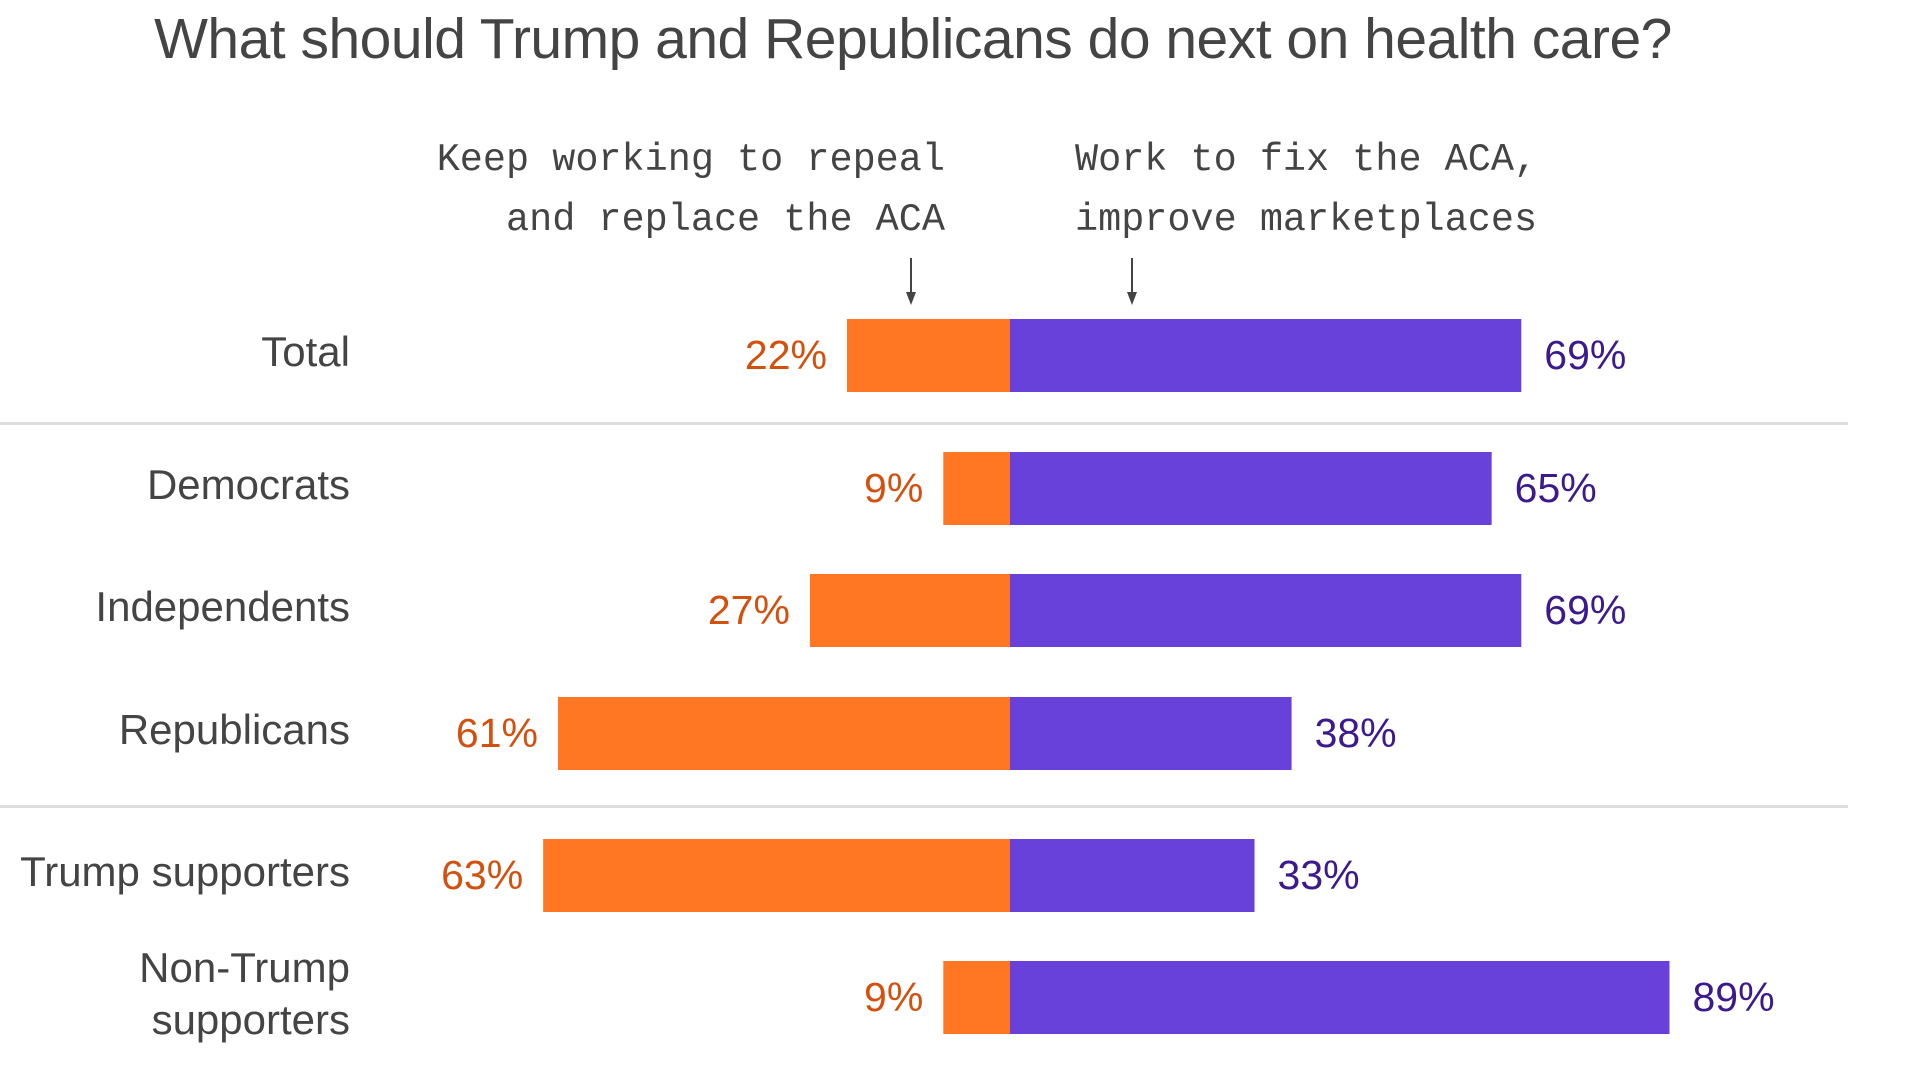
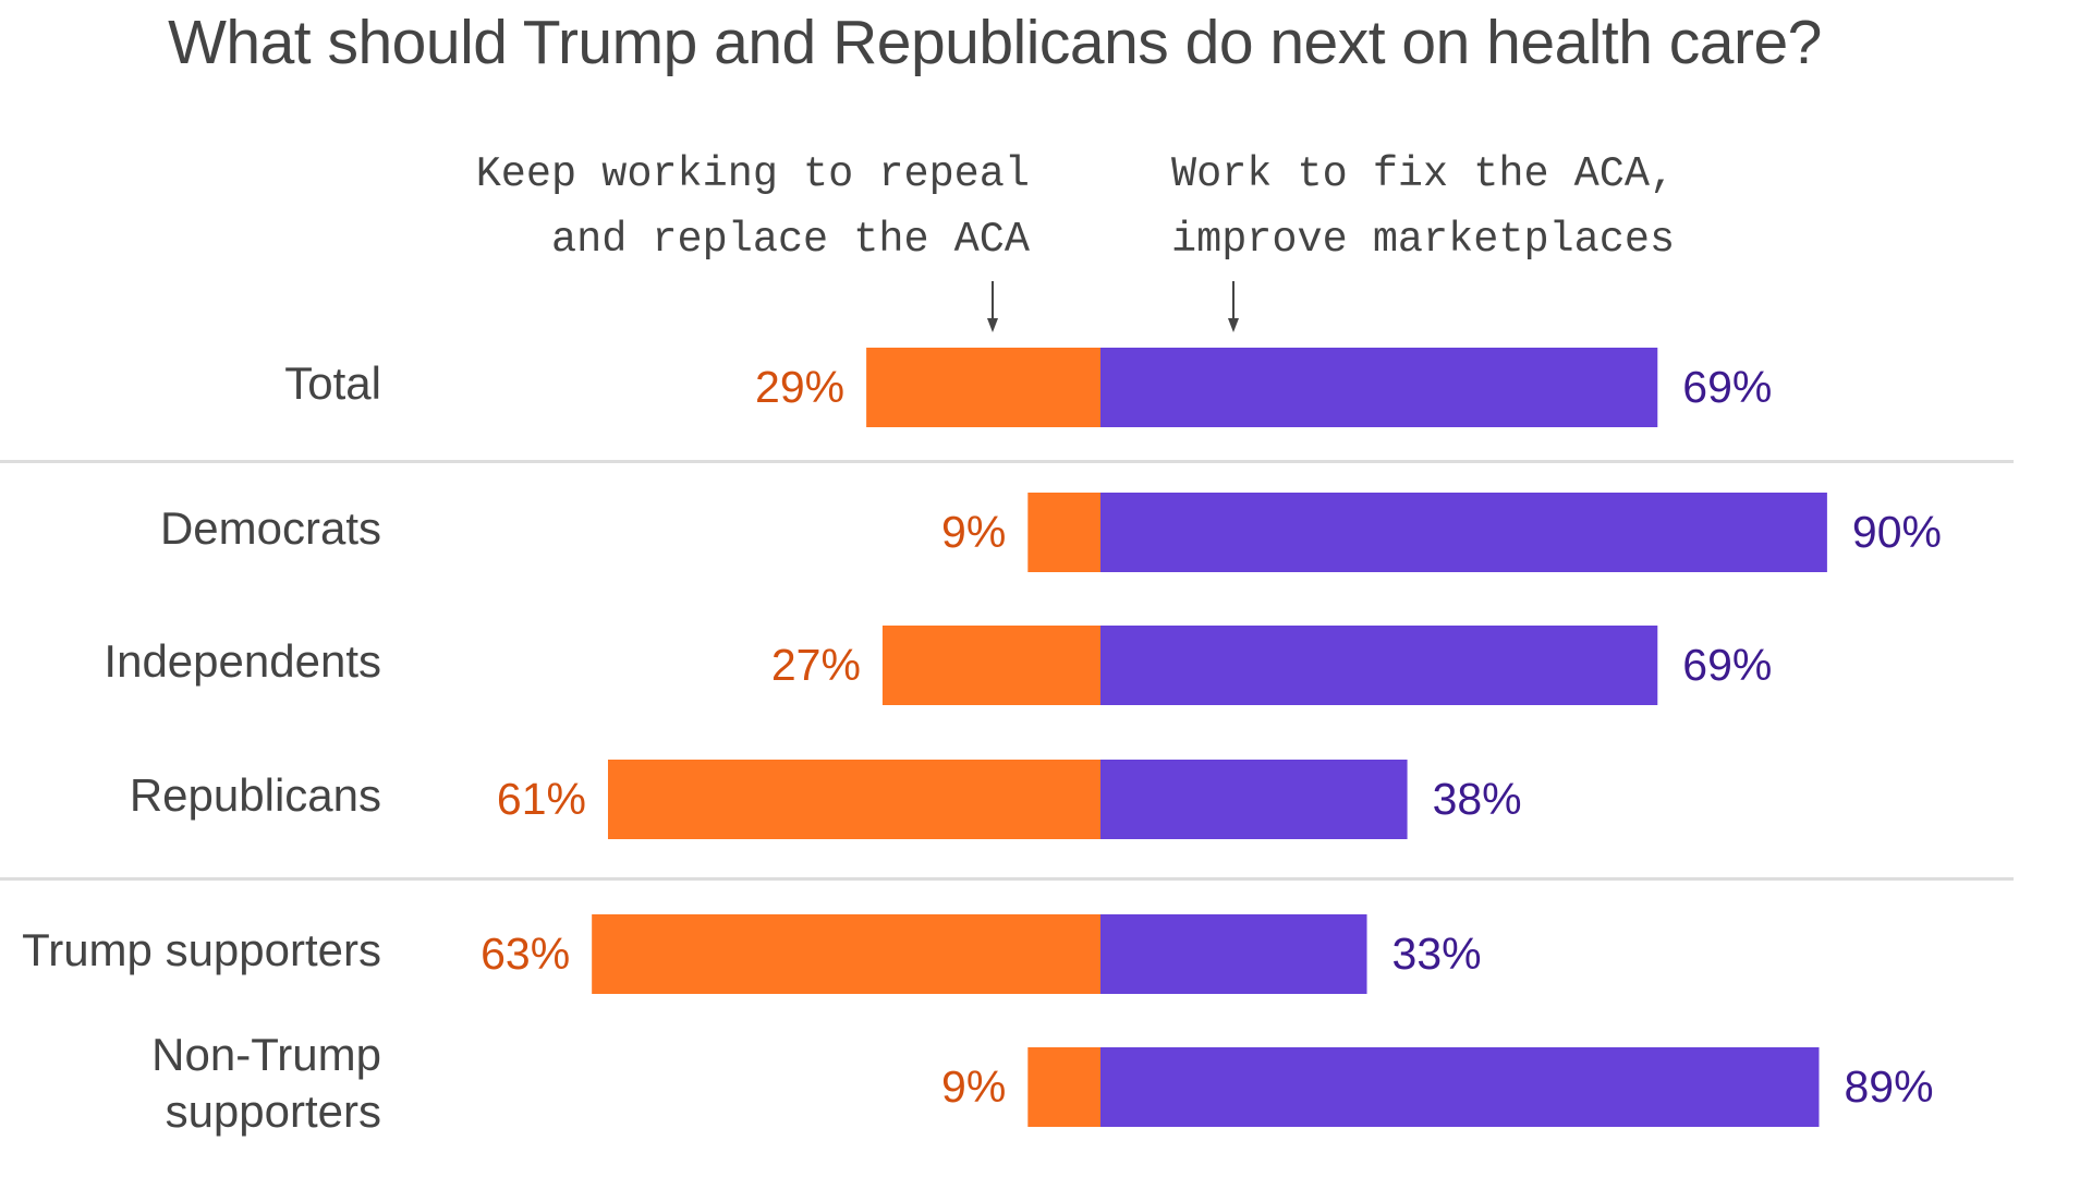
Keep working to repeal and replace the ACA/Total: 22% -> 29%
Work to fix the ACA, improve marketplaces/Democrats: 65% -> 90%
